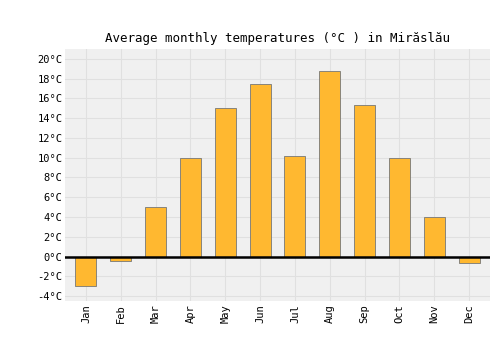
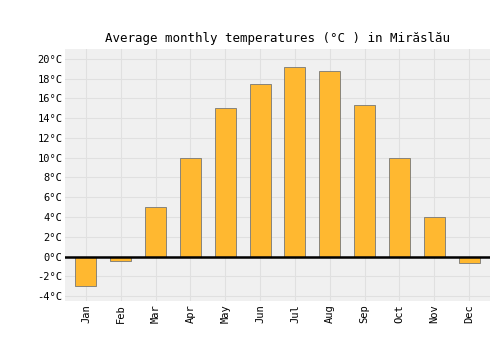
Jul: 10.2°C -> 19.2°C
